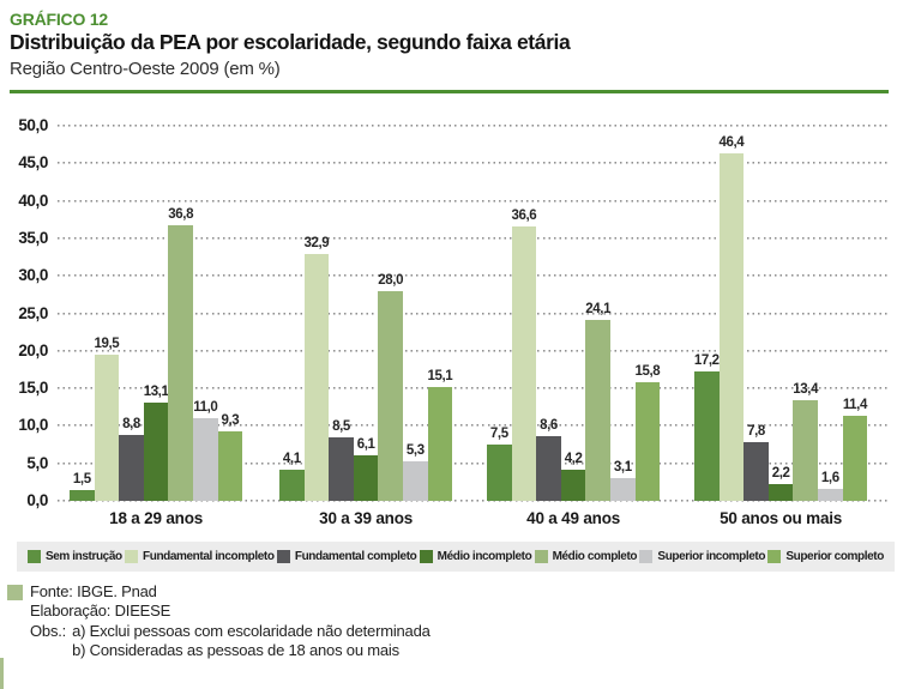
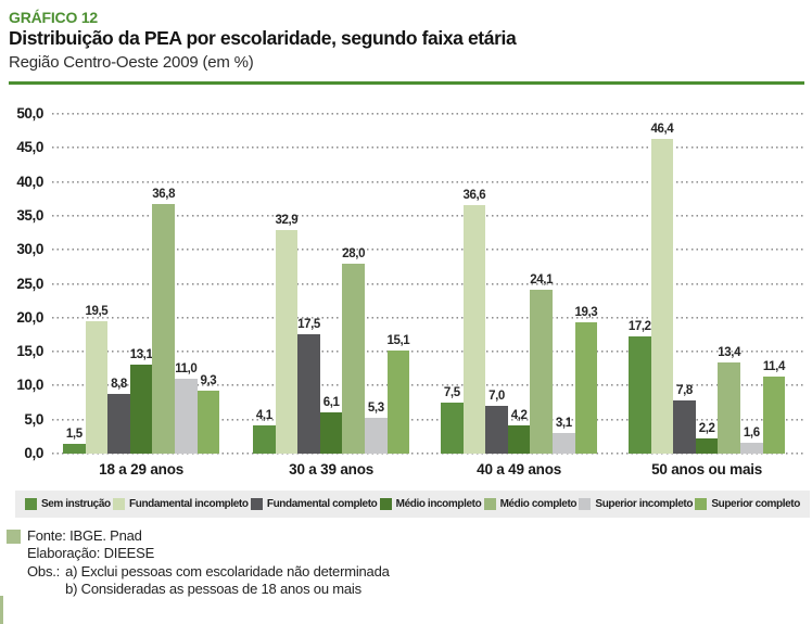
Fundamental completo/30 a 39 anos: 8,5 -> 17,5
Fundamental completo/40 a 49 anos: 8,6 -> 7,0
Superior completo/40 a 49 anos: 15,8 -> 19,3
